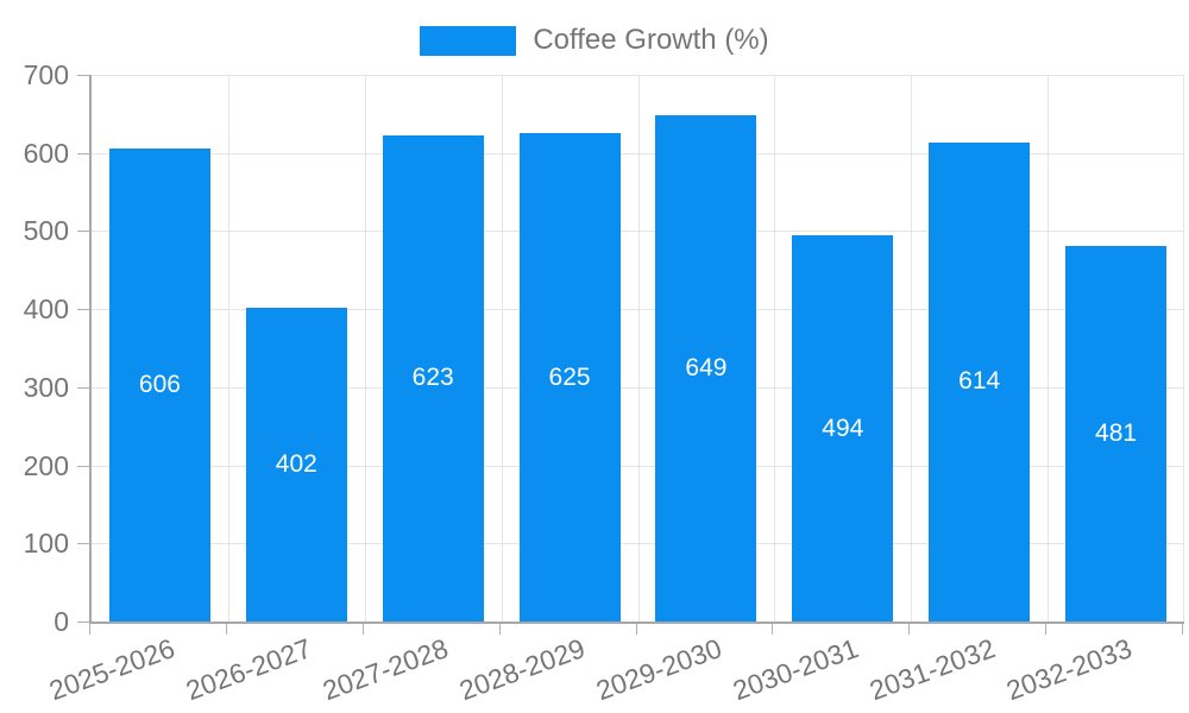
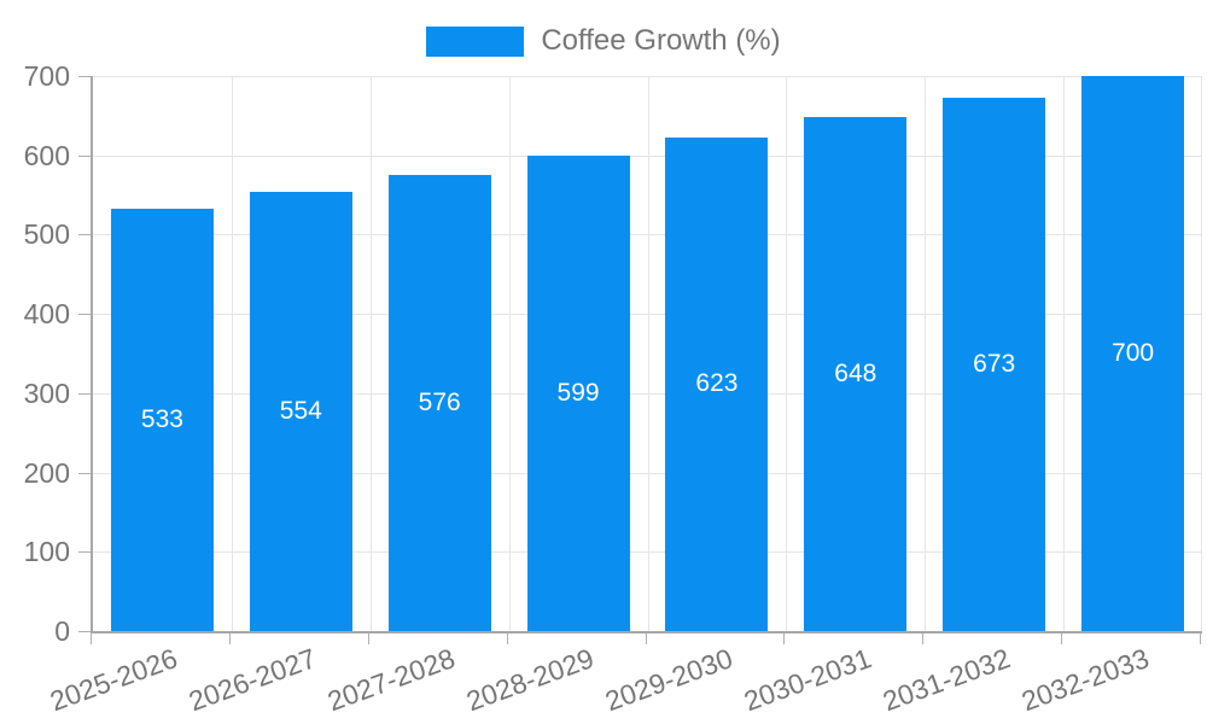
2025-2026: 606 -> 533
2026-2027: 402 -> 554
2027-2028: 623 -> 576
2028-2029: 625 -> 599
2029-2030: 649 -> 623
2030-2031: 494 -> 648
2031-2032: 614 -> 673
2032-2033: 481 -> 700
